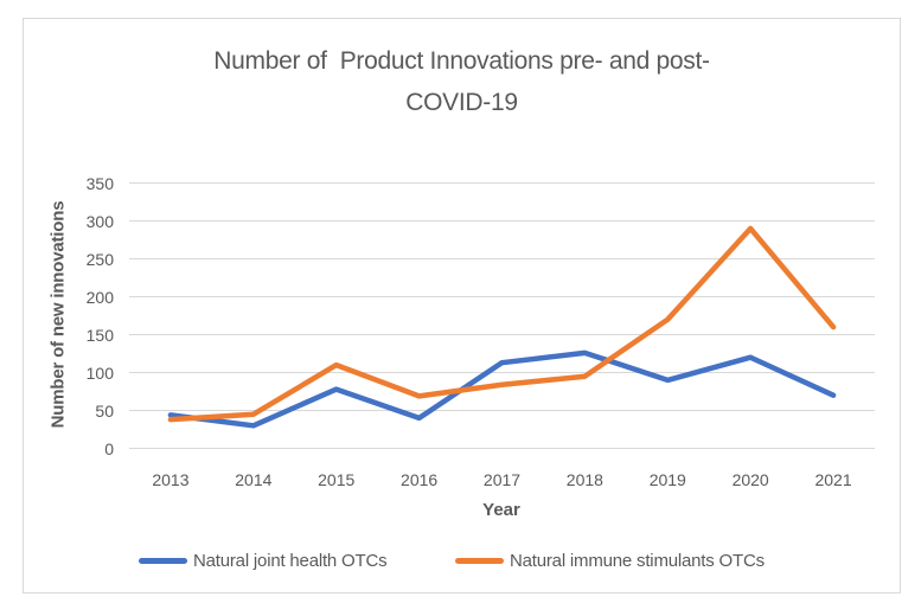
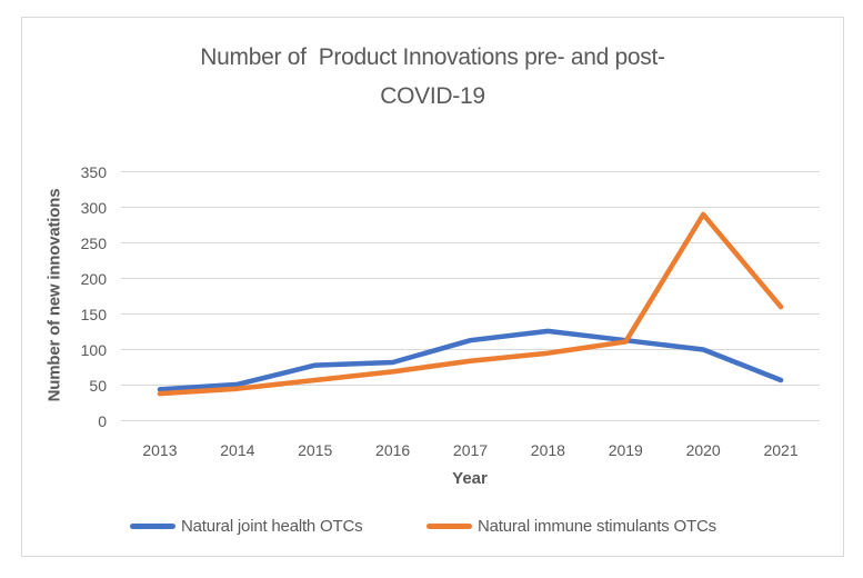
Natural joint health OTCs/2014: 30 -> 50
Natural immune stimulants OTCs/2015: 110 -> 60
Natural joint health OTCs/2016: 40 -> 80
Natural joint health OTCs/2019: 90 -> 110
Natural immune stimulants OTCs/2019: 170 -> 110
Natural joint health OTCs/2020: 120 -> 100
Natural joint health OTCs/2021: 70 -> 60
